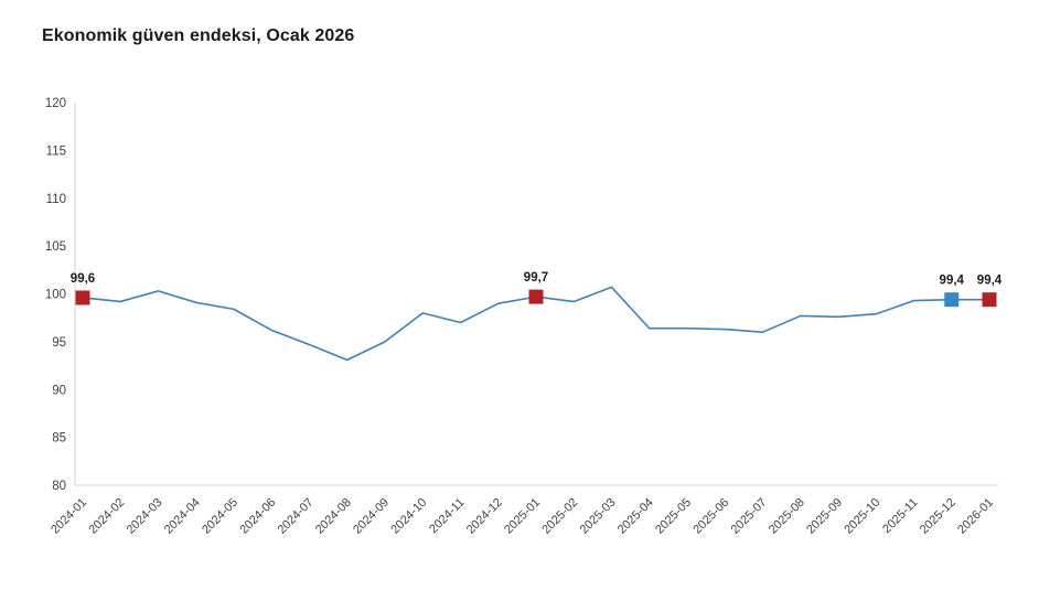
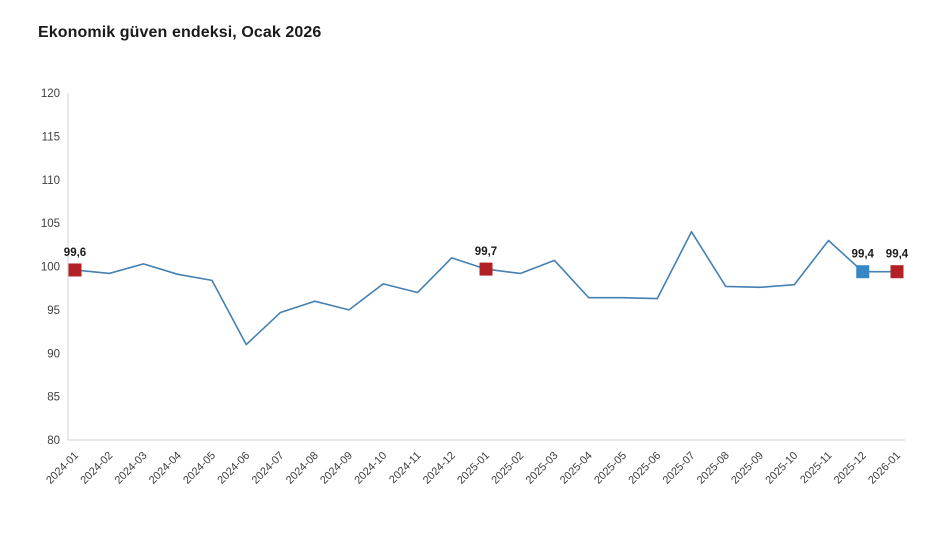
2024-06: 96 -> 91
2024-08: 93 -> 96
2024-12: 99 -> 101
2025-07: 96 -> 104
2025-11: 99 -> 103
